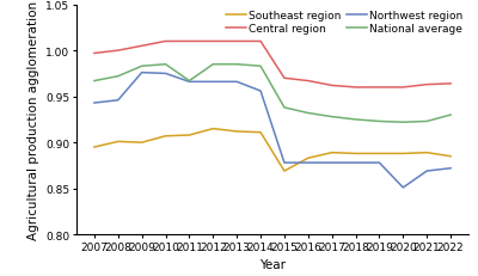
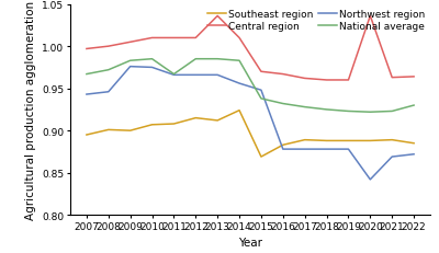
Central region/2013: 1.010 -> 1.036
Southeast region/2014: 0.911 -> 0.924
Northwest region/2015: 0.878 -> 0.948
Central region/2020: 0.960 -> 1.036
Northwest region/2020: 0.851 -> 0.842
